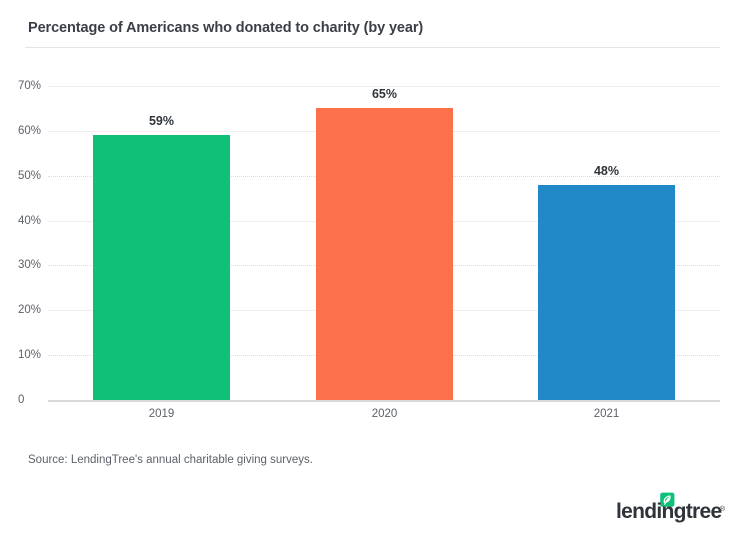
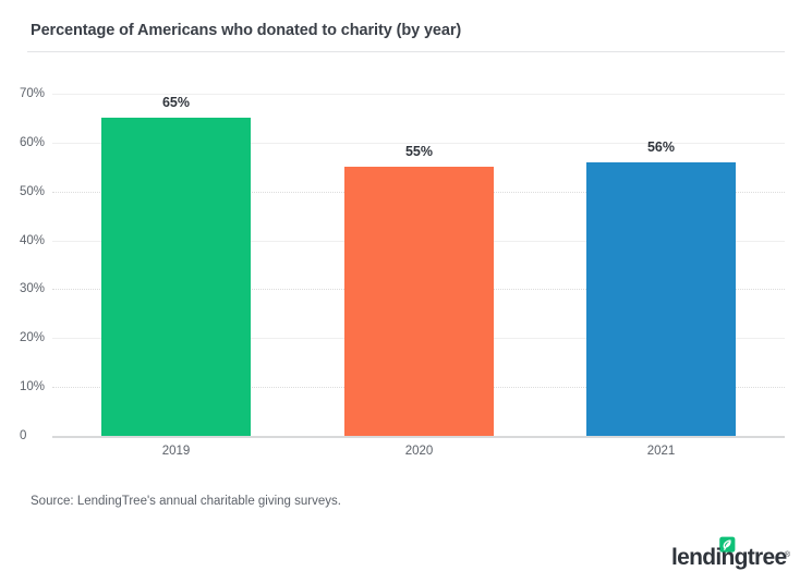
2019: 59% -> 65%
2020: 65% -> 55%
2021: 48% -> 56%
